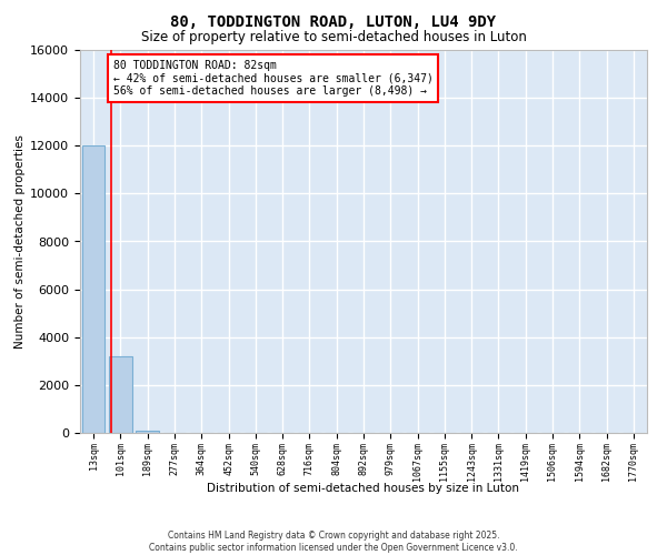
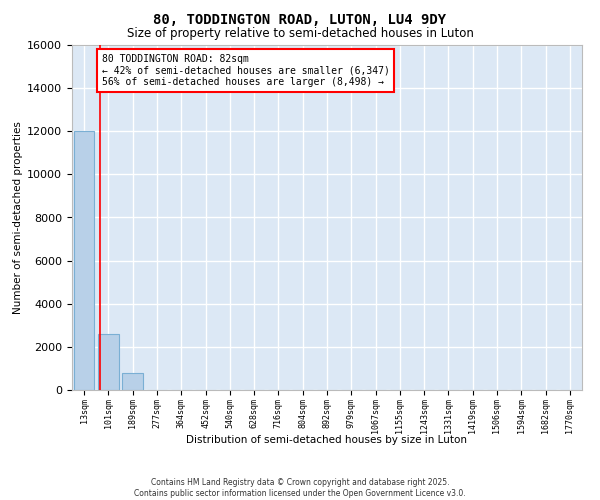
101sqm: 3200 -> 2600
189sqm: 100 -> 800
